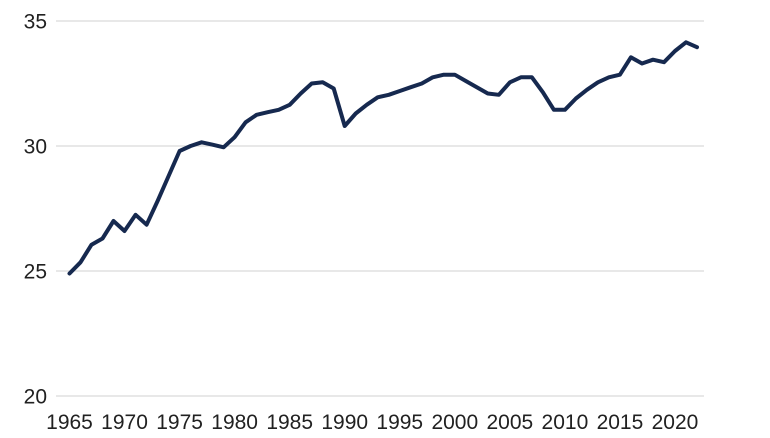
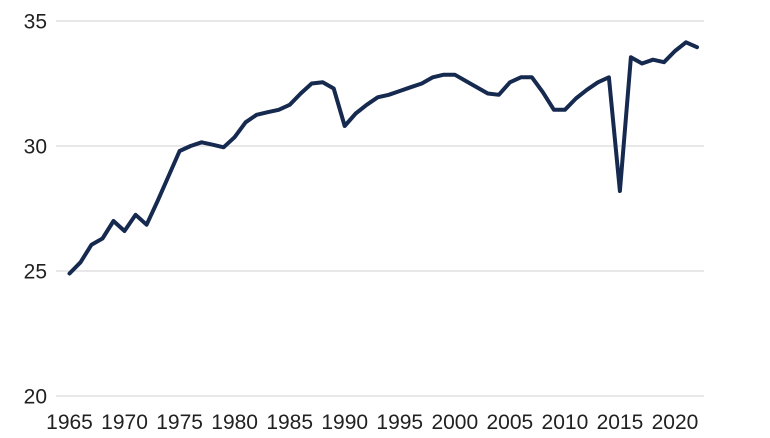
2015: 32.9 -> 28.2
